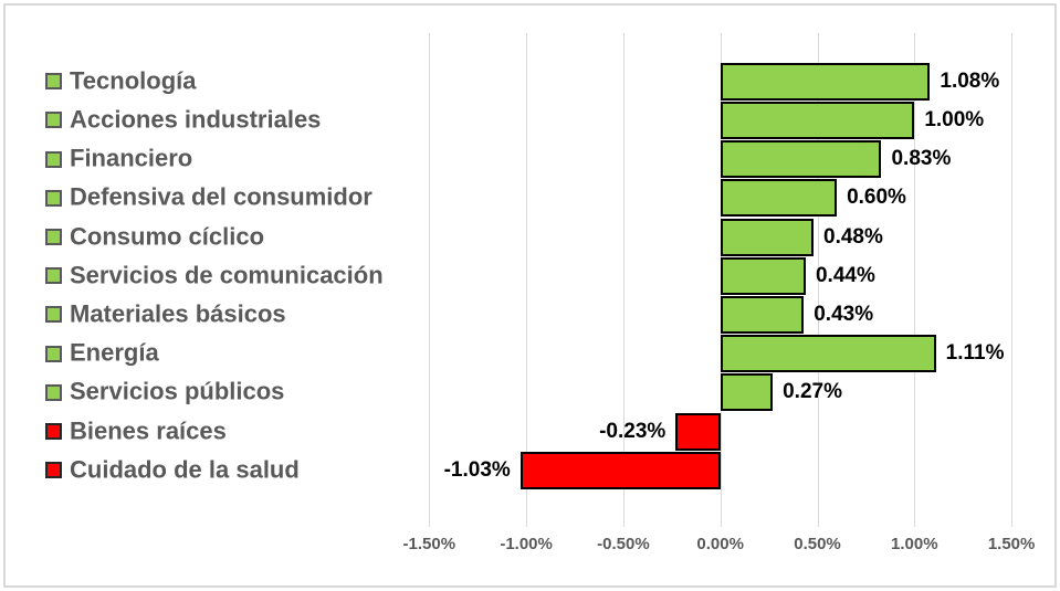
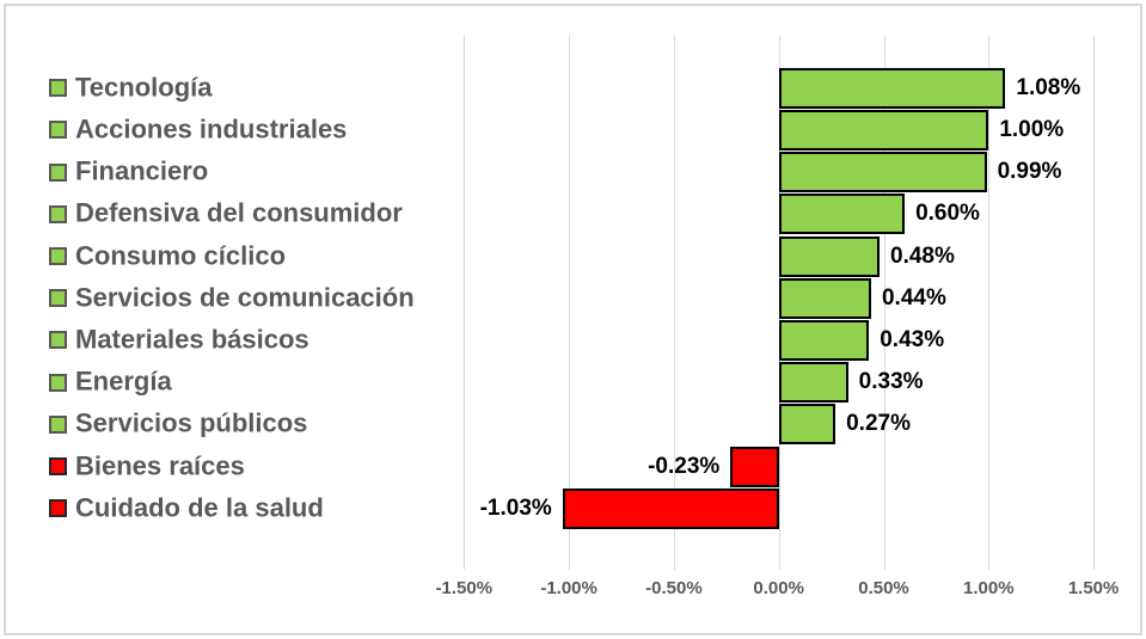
Financiero: 0.83% -> 0.99%
Energía: 1.11% -> 0.33%
